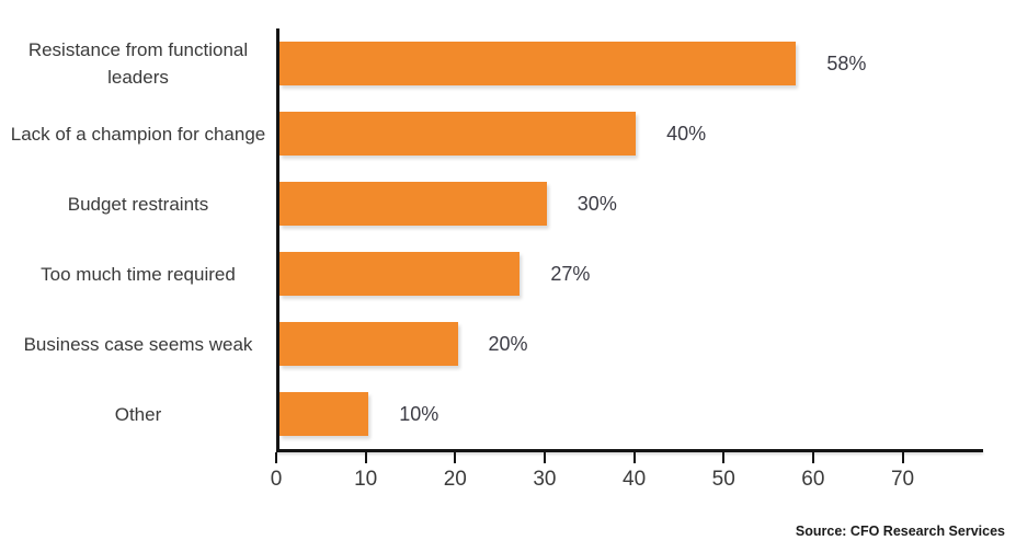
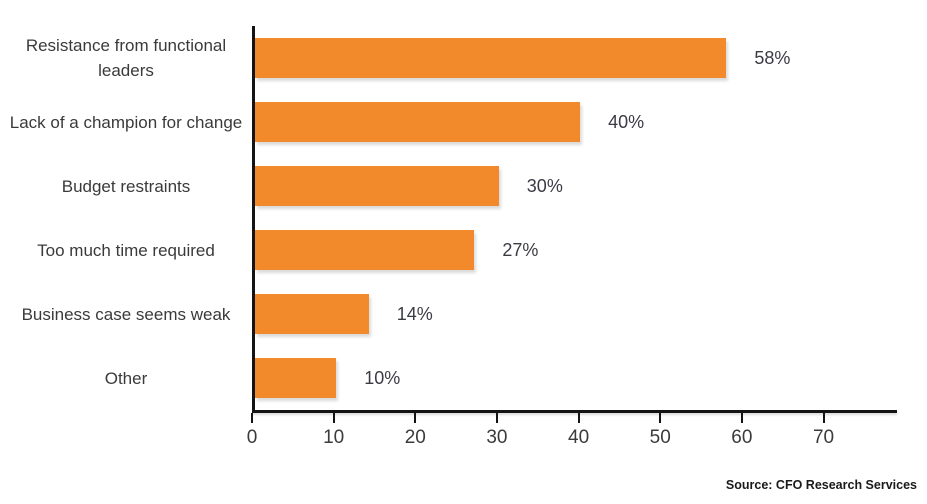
Business case seems weak: 20% -> 14%
